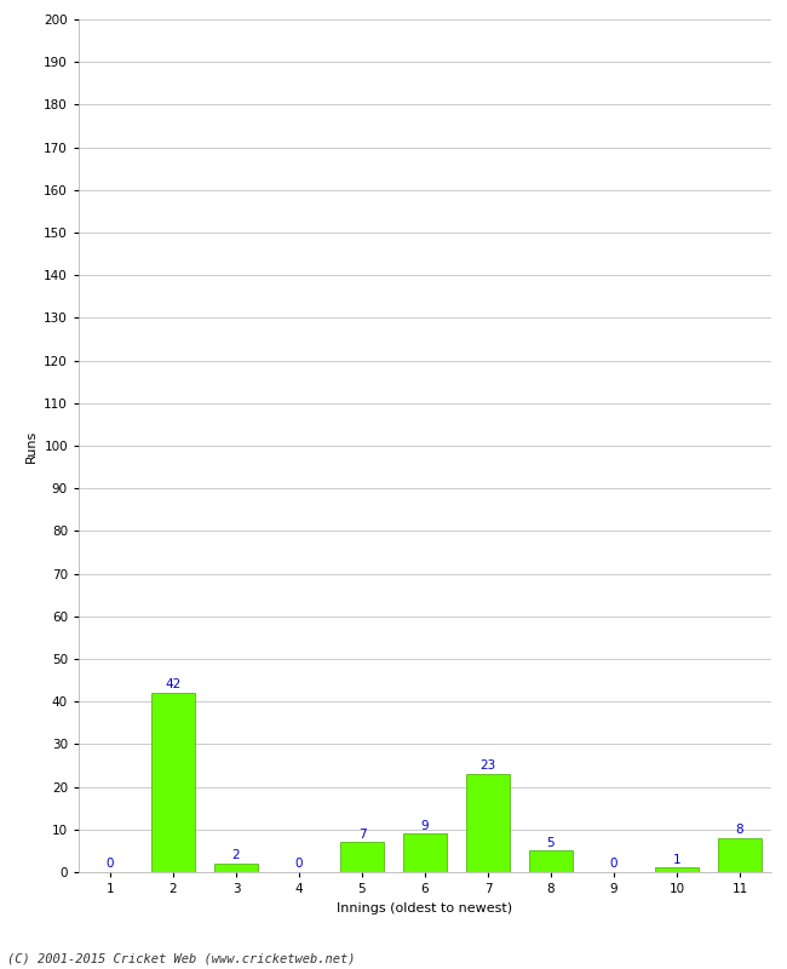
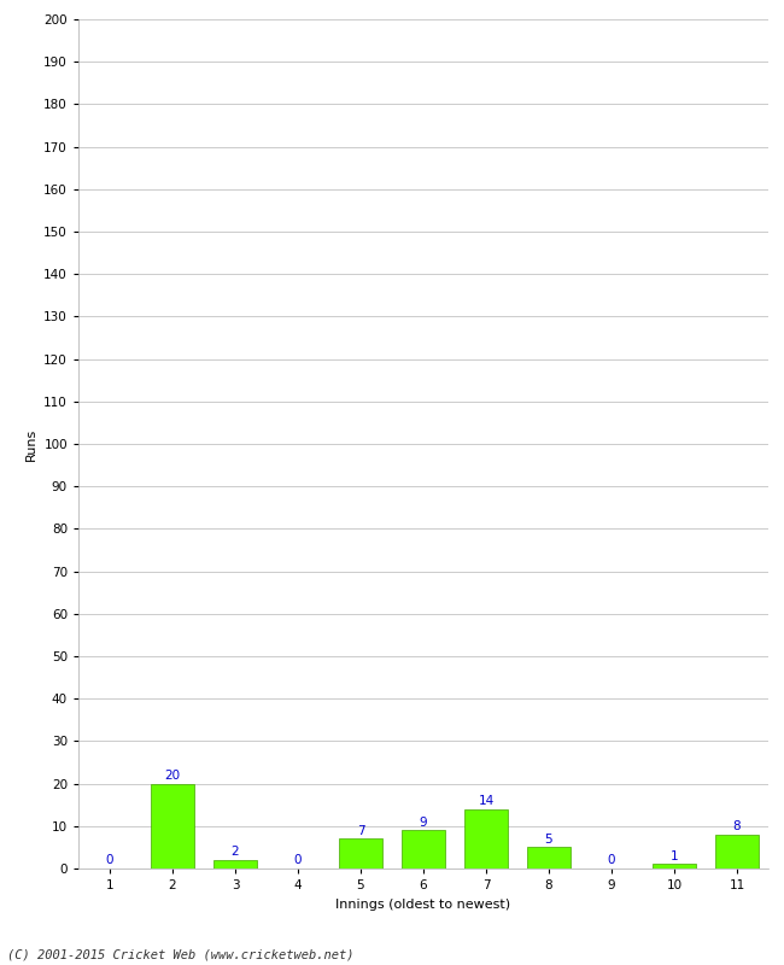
2: 42 -> 20
7: 23 -> 14
